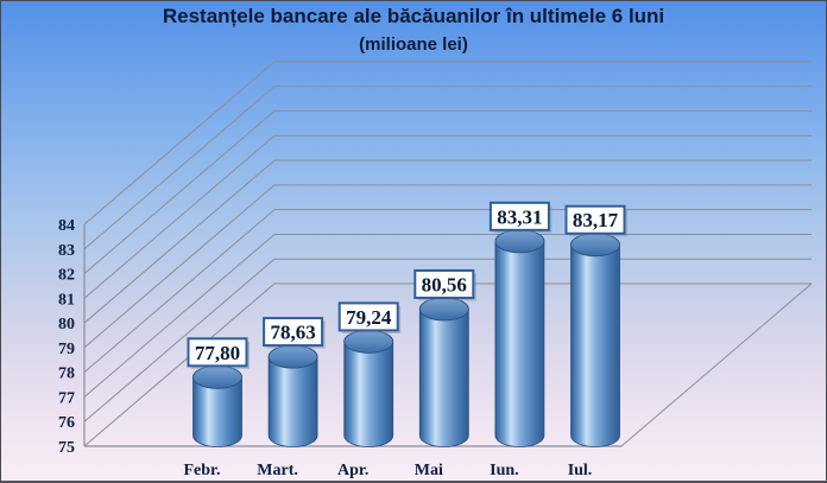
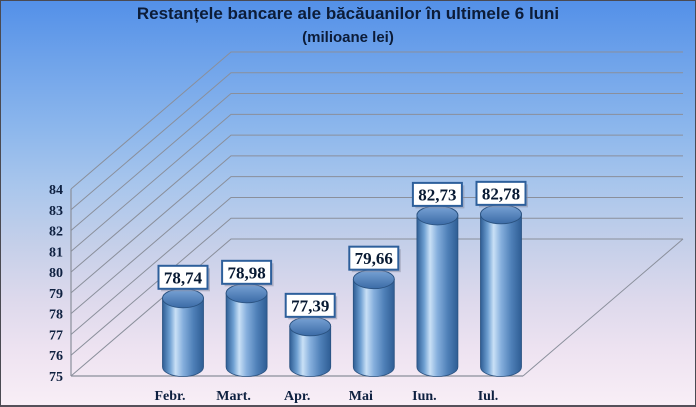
Febr.: 77,80 -> 78,74
Mart.: 78,63 -> 78,98
Apr.: 79,24 -> 77,39
Mai: 80,56 -> 79,66
Iun.: 83,31 -> 82,73
Iul.: 83,17 -> 82,78
